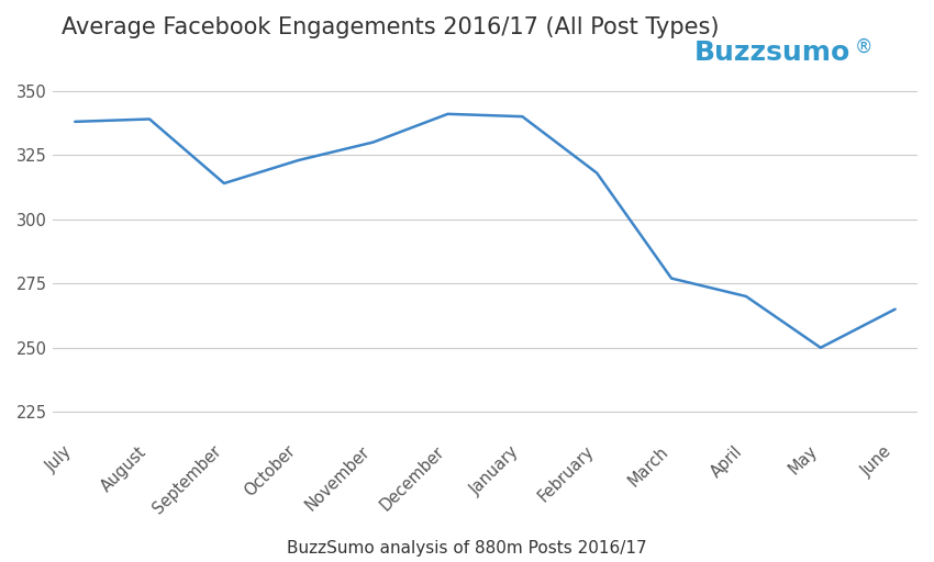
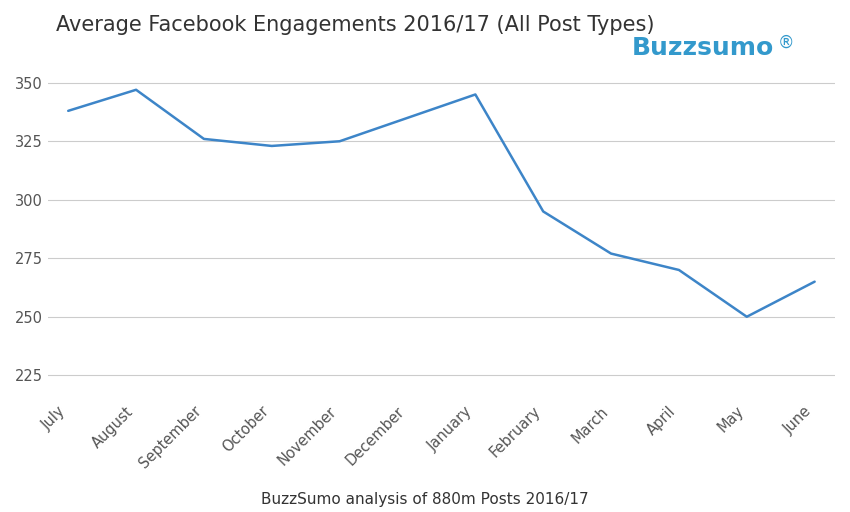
August: 339 -> 347
September: 314 -> 326
November: 330 -> 325
December: 341 -> 335
January: 340 -> 345
February: 318 -> 295
